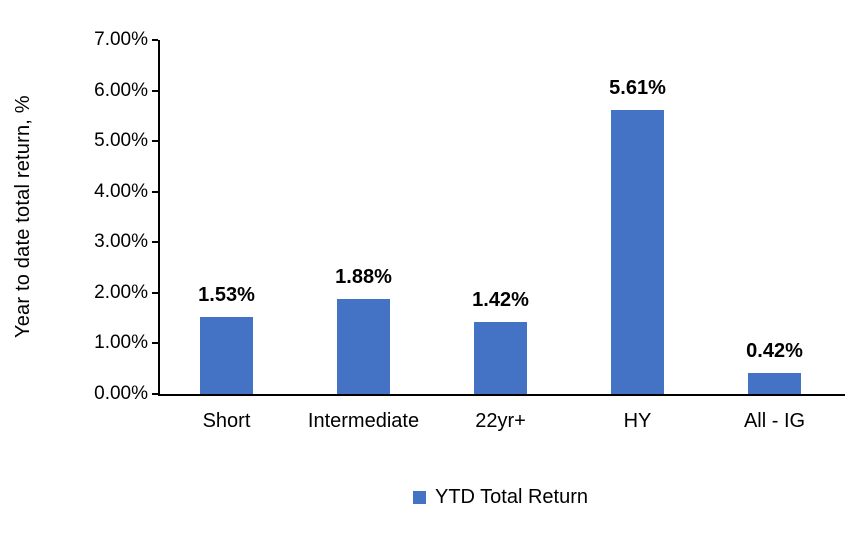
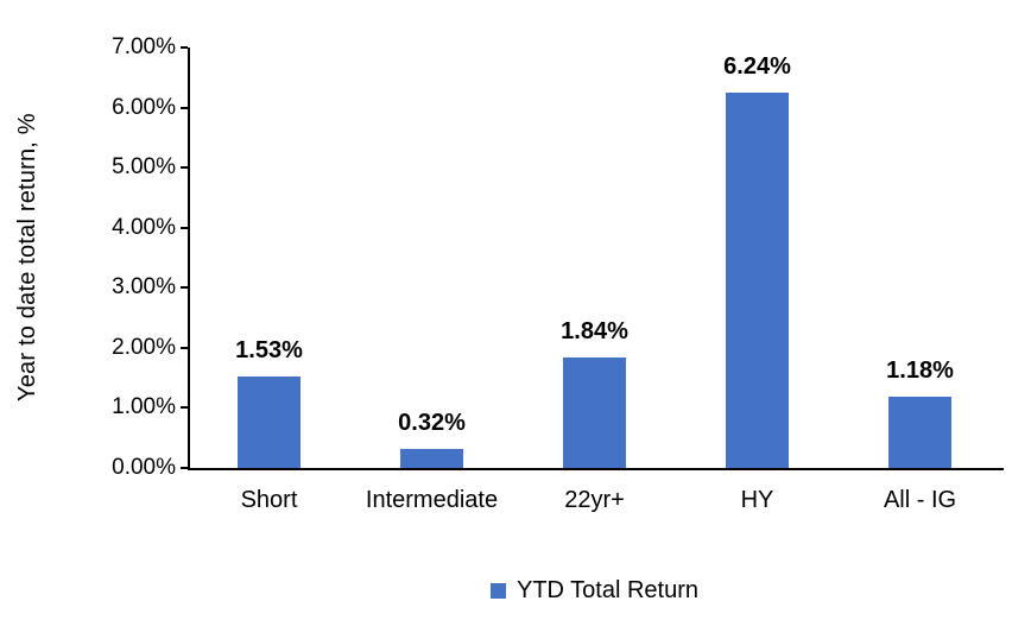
Intermediate: 1.88% -> 0.32%
22yr+: 1.42% -> 1.84%
HY: 5.61% -> 6.24%
All - IG: 0.42% -> 1.18%
